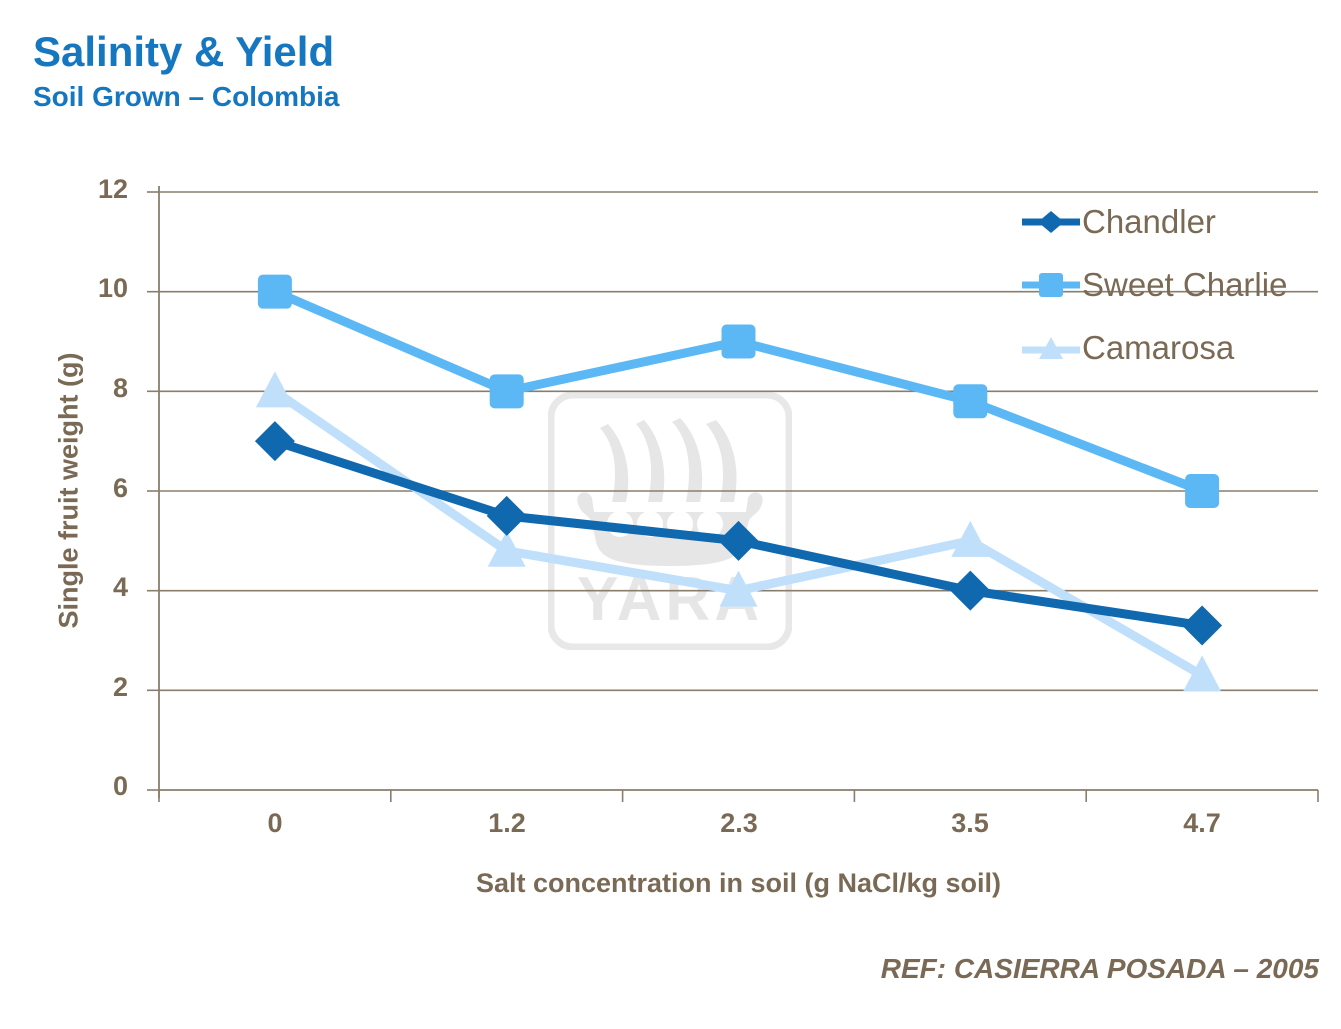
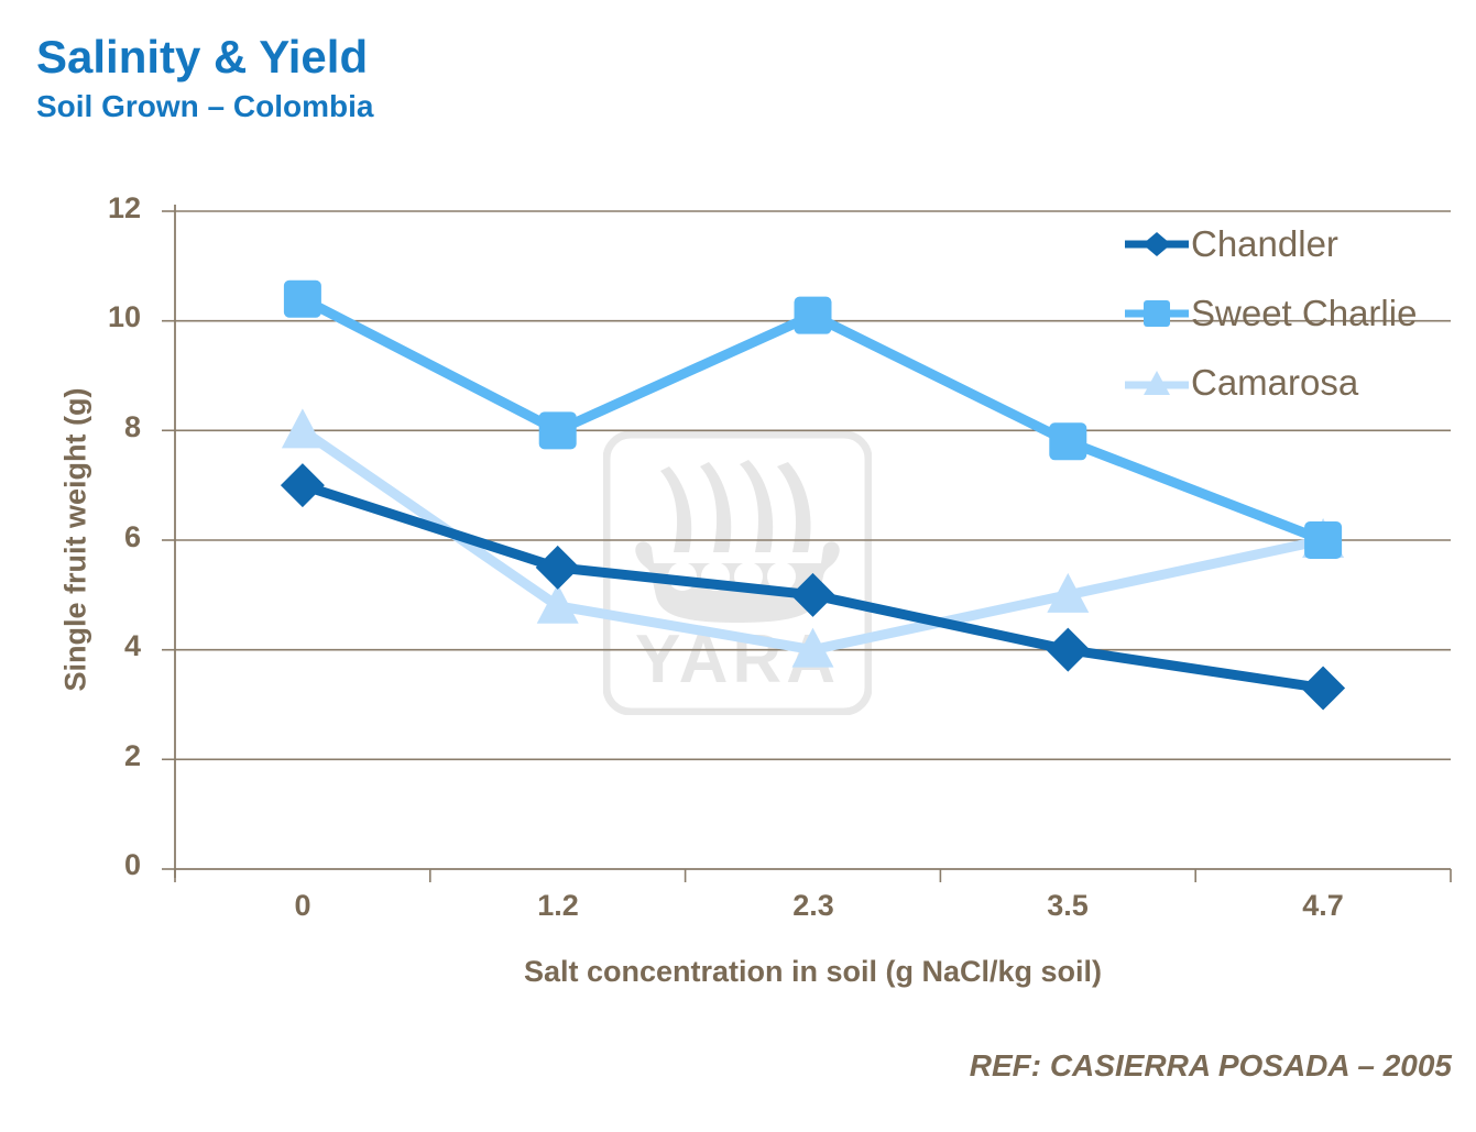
Sweet Charlie/0: 10.0 -> 10.4
Sweet Charlie/2.3: 9.0 -> 10.1
Camarosa/4.7: 2.3 -> 6.0
